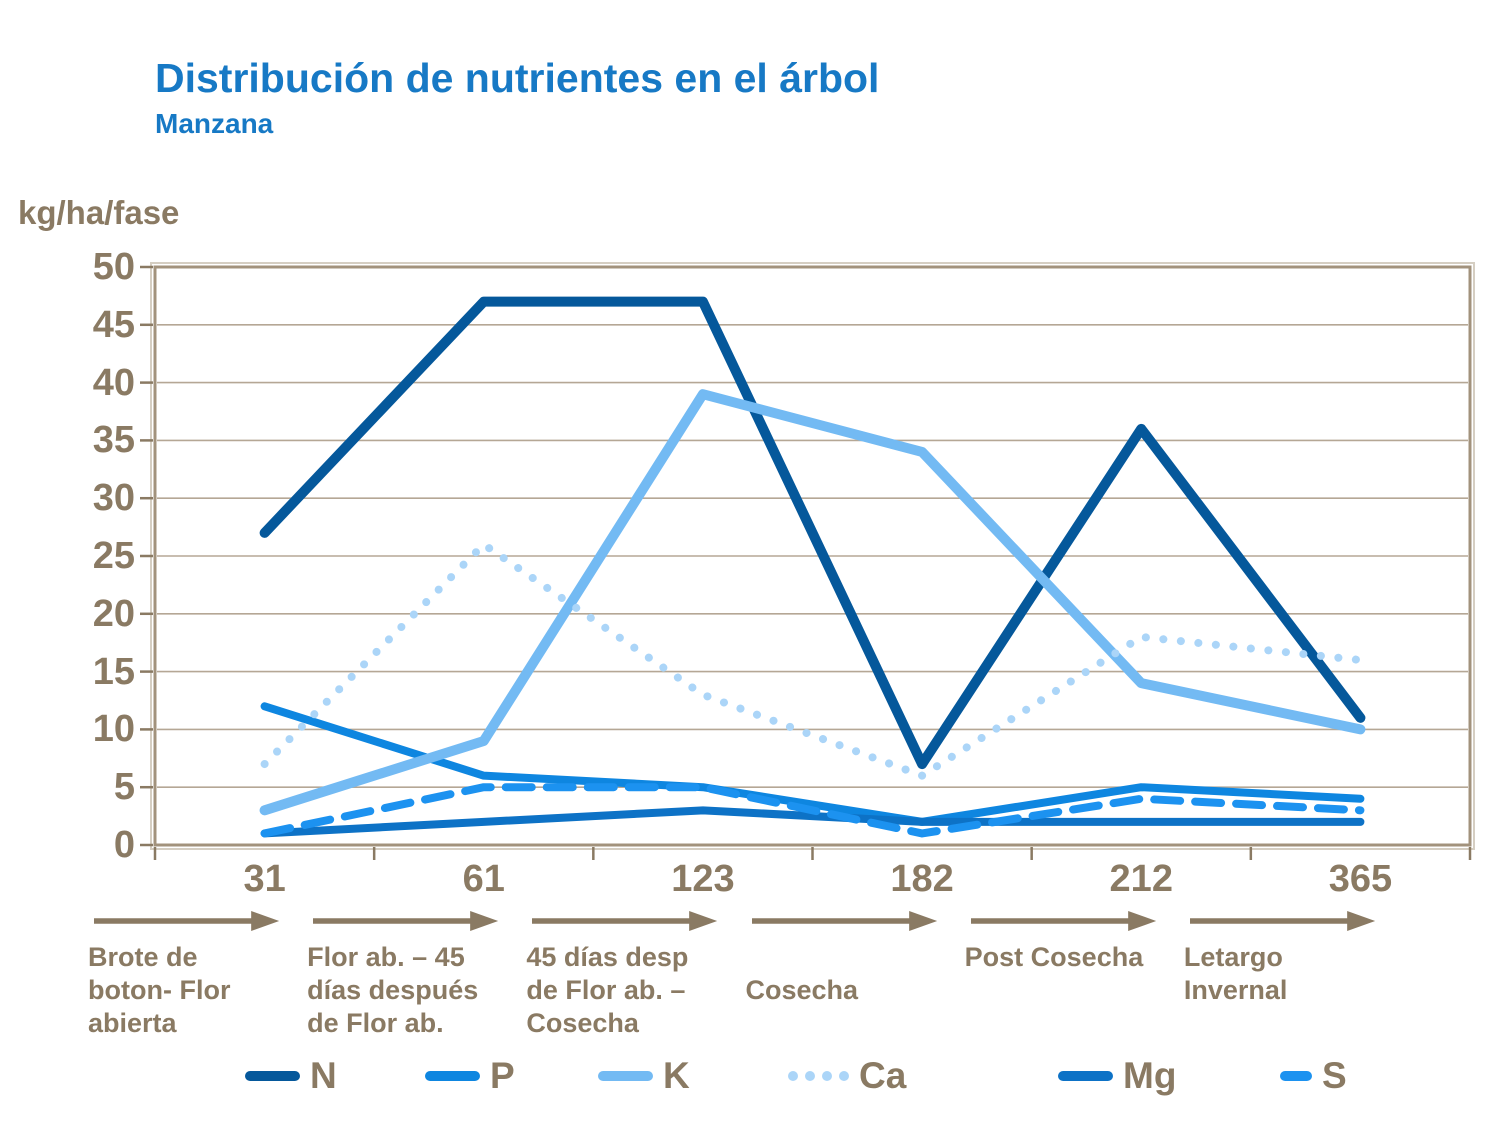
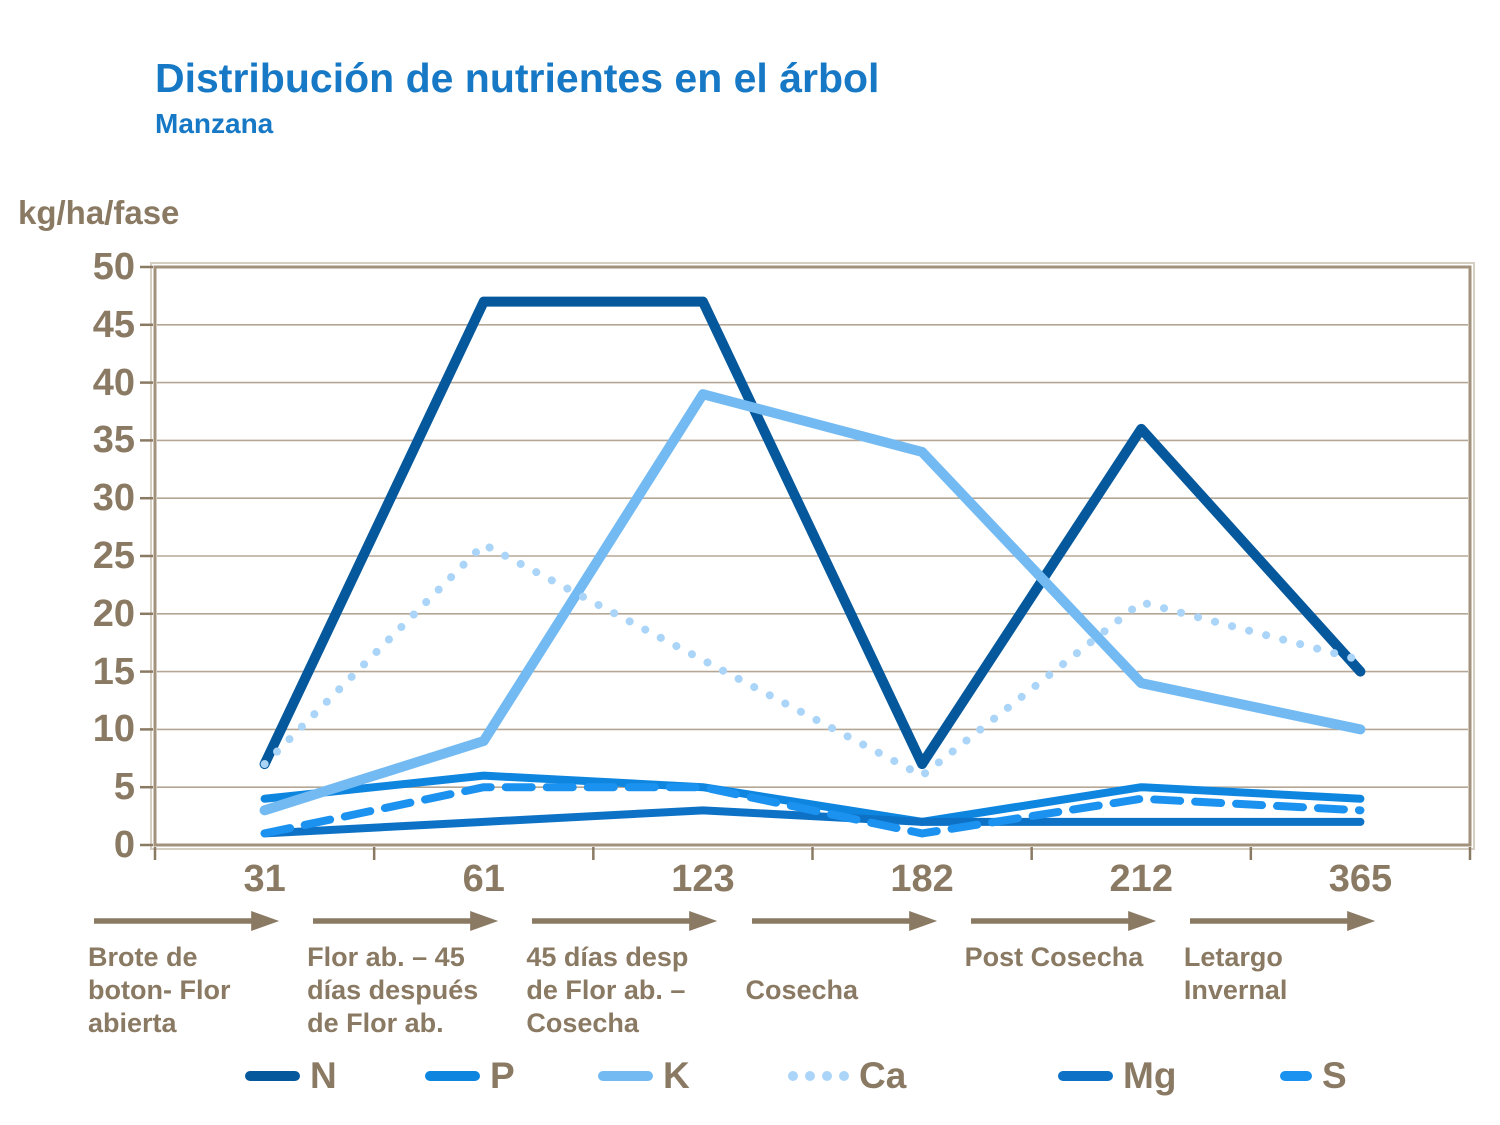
N/31: 27 -> 7
P/31: 12 -> 4
Ca/123: 13 -> 16
Ca/212: 18 -> 21
N/365: 11 -> 15
